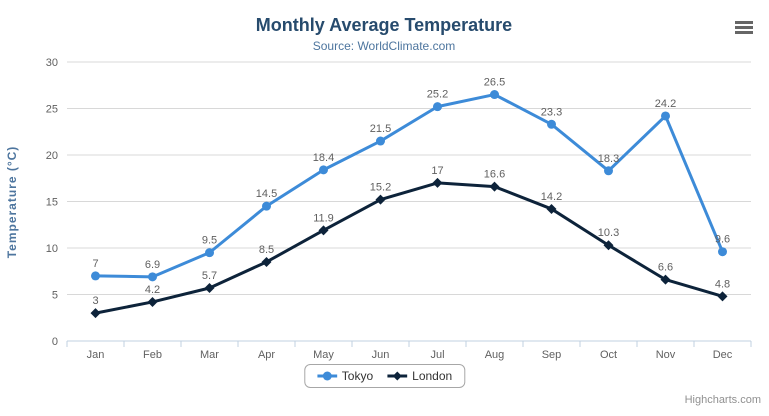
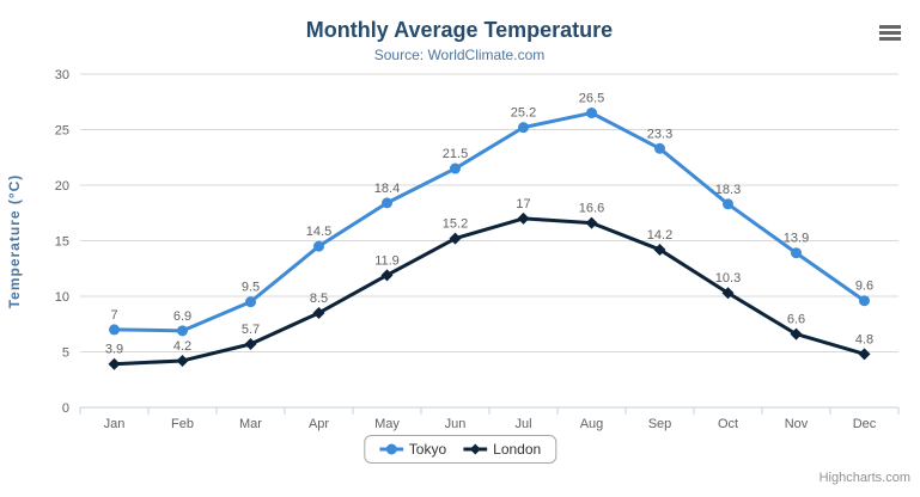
London/Jan: 3 -> 3.9
Tokyo/Nov: 24.2 -> 13.9
